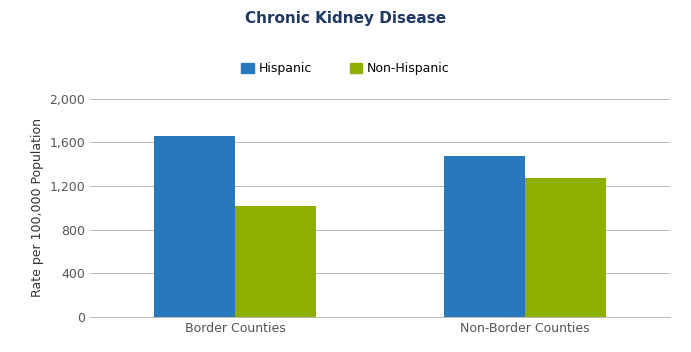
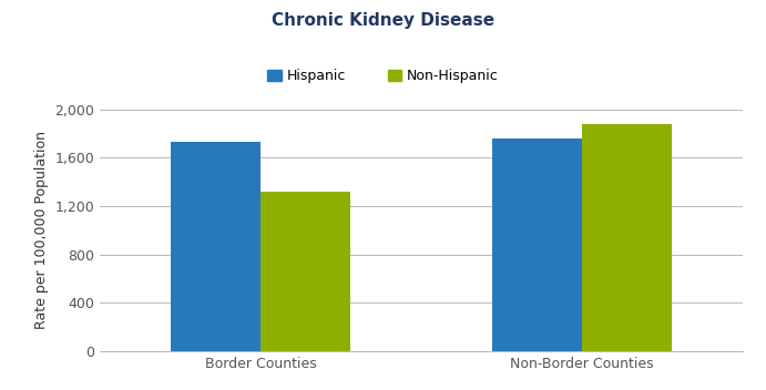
Hispanic/Border Counties: 1,660 -> 1,730
Non-Hispanic/Border Counties: 1,020 -> 1,320
Hispanic/Non-Border Counties: 1,480 -> 1,760
Non-Hispanic/Non-Border Counties: 1,270 -> 1,880
